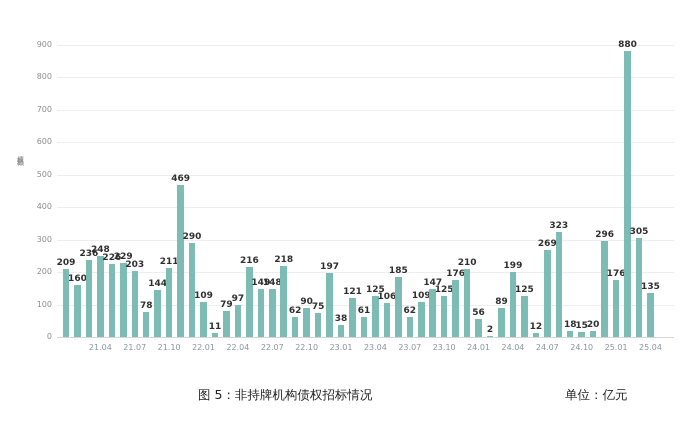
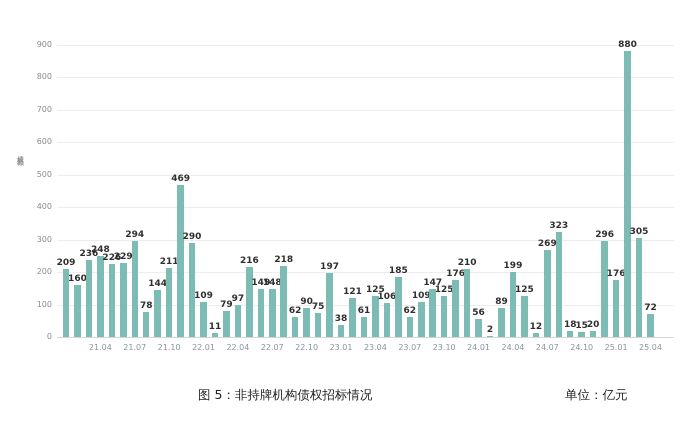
21.07: 203 -> 294
25.04: 135 -> 72
